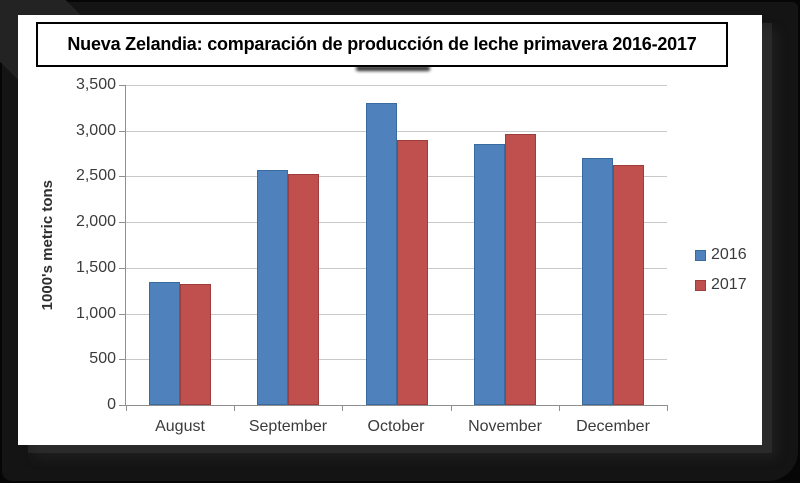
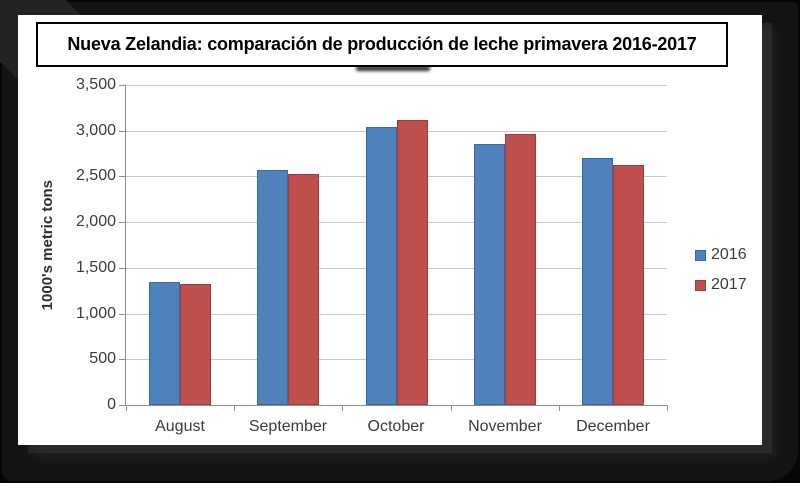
2016/October: 3300 -> 3000
2017/October: 2900 -> 3100
